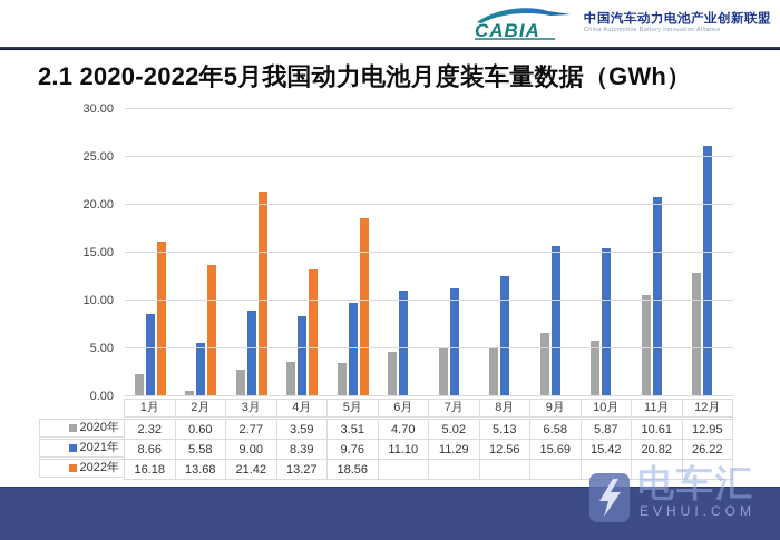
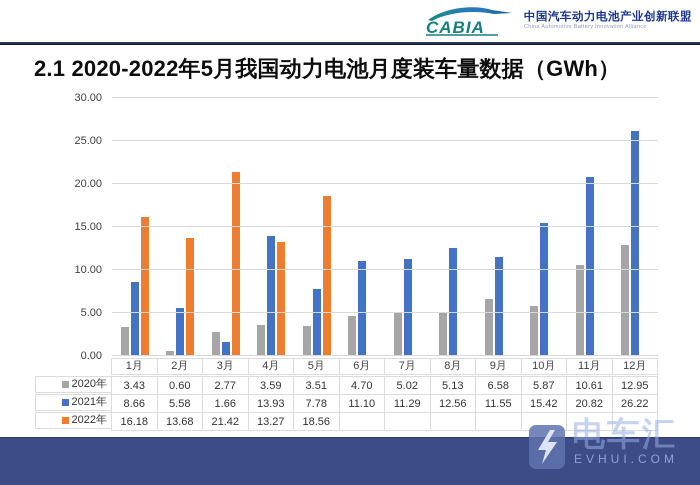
2020年/1月: 2.32 -> 3.43
2021年/3月: 9.00 -> 1.66
2021年/4月: 8.39 -> 13.93
2021年/5月: 9.76 -> 7.78
2021年/9月: 15.69 -> 11.55
